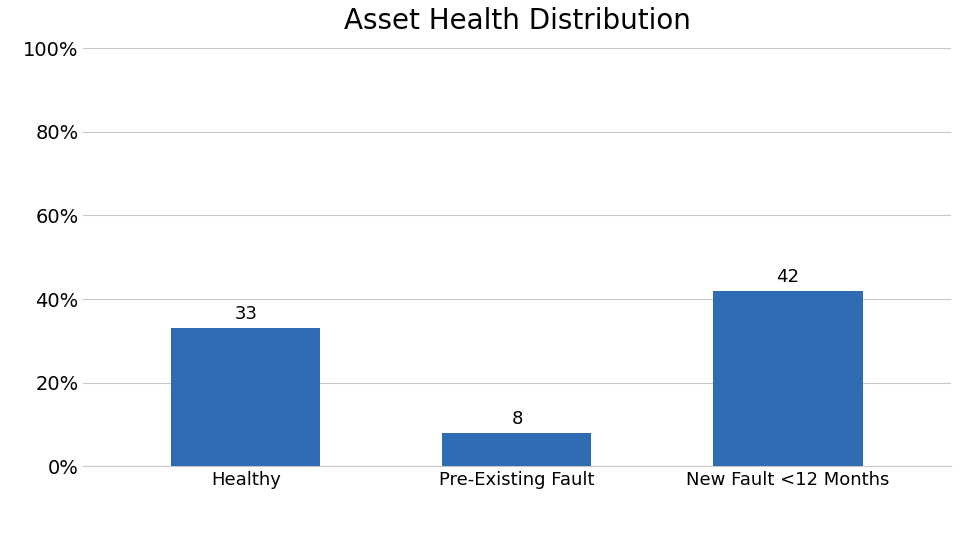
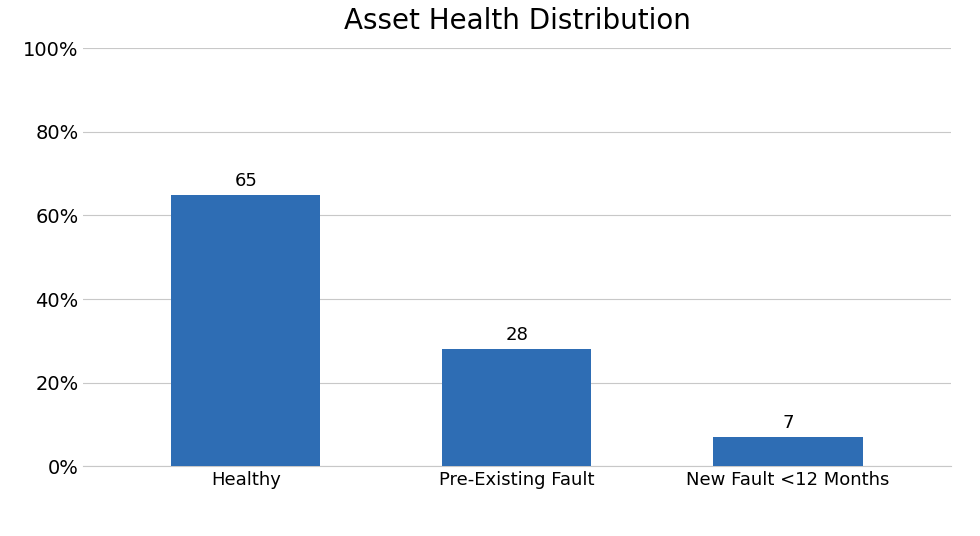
Healthy: 33 -> 65
Pre-Existing Fault: 8 -> 28
New Fault <12 Months: 42 -> 7
